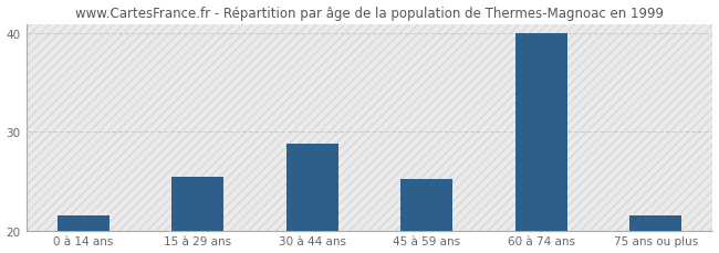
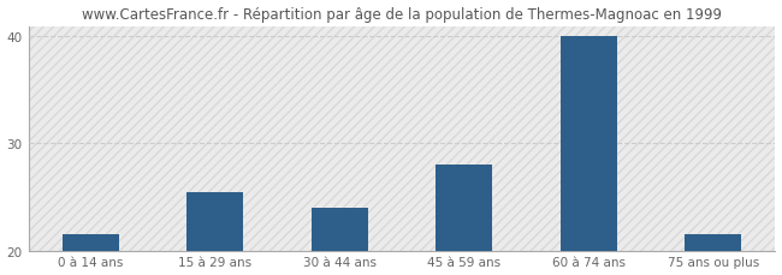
30 à 44 ans: 28.8 -> 24.0
45 à 59 ans: 25.2 -> 28.0
